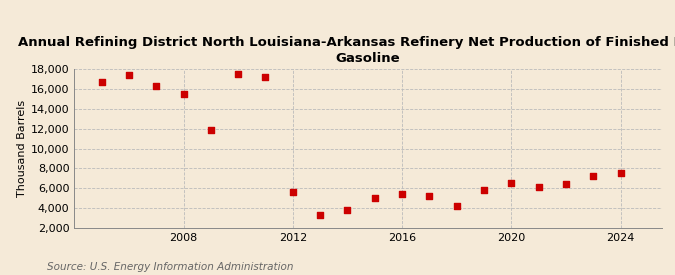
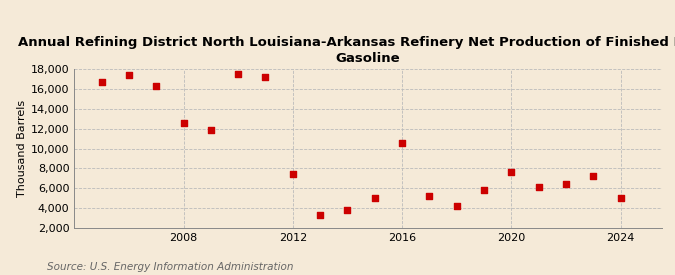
2008: 15,500 -> 12,600
2012: 5,600 -> 7,400
2016: 5,400 -> 10,600
2020: 6,500 -> 7,600
2024: 7,500 -> 5,000
